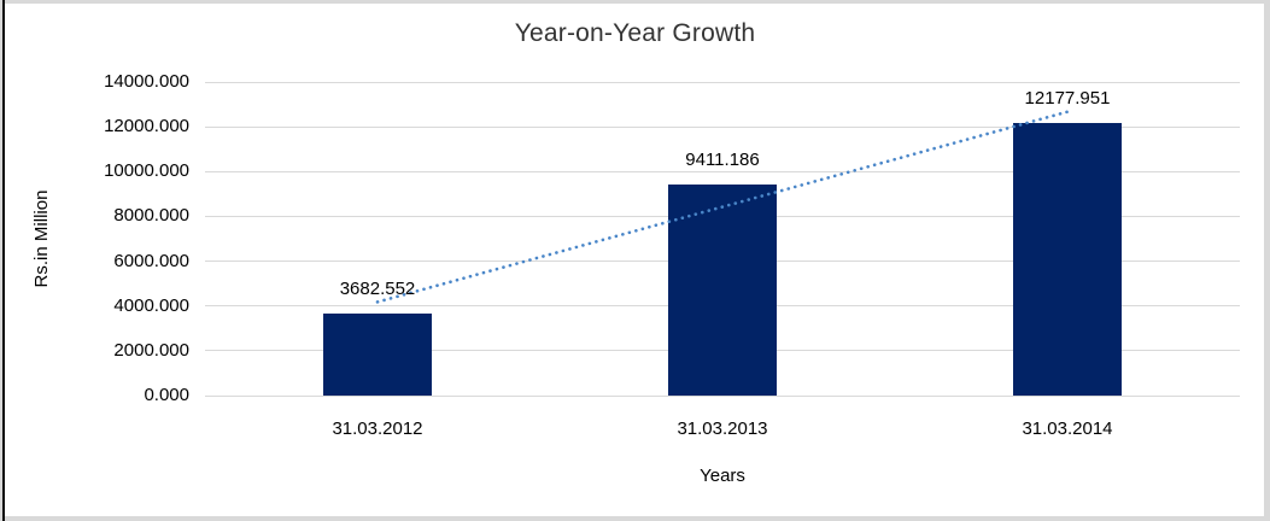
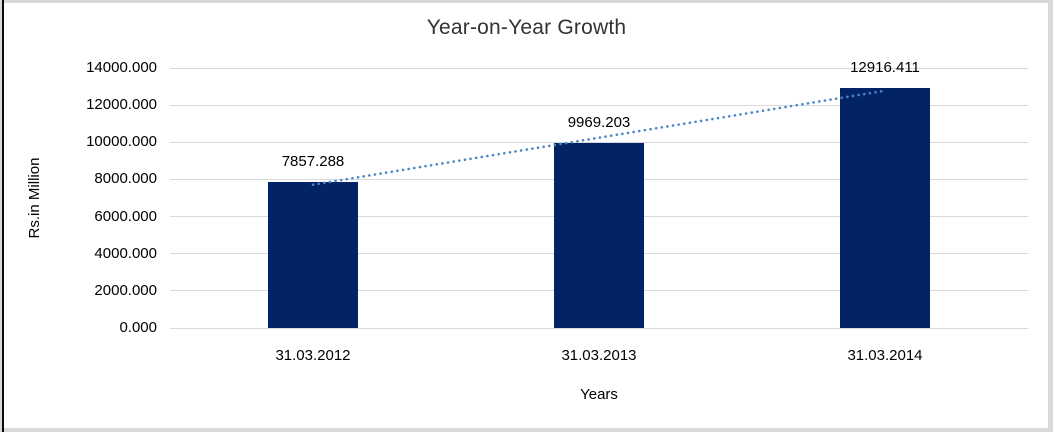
31.03.2012: 3682.552 -> 7857.288
31.03.2013: 9411.186 -> 9969.203
31.03.2014: 12177.951 -> 12916.411
